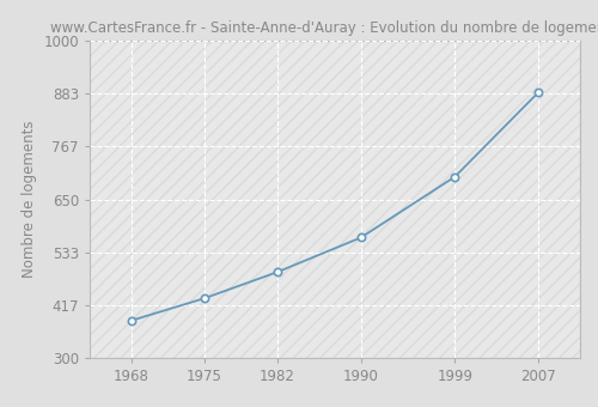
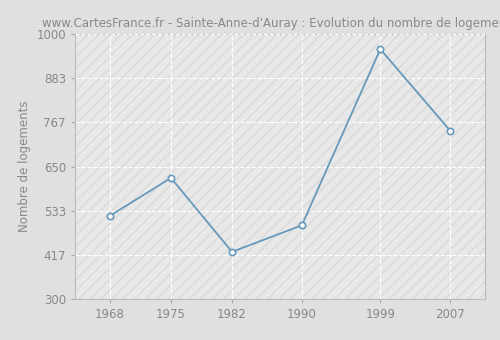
1968: 383 -> 520
1975: 432 -> 620
1982: 490 -> 425
1990: 566 -> 495
1999: 700 -> 960
2007: 886 -> 745
